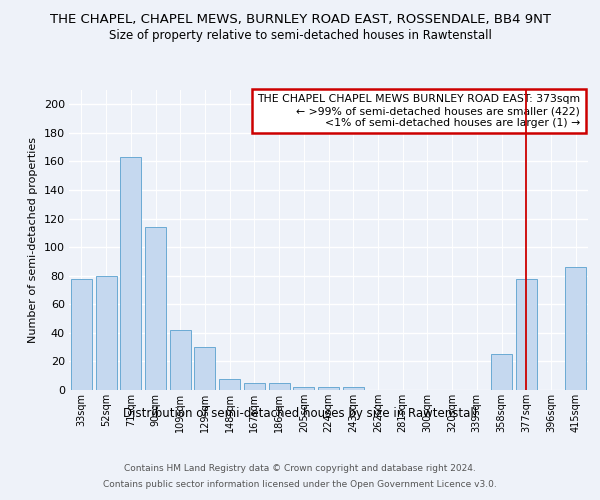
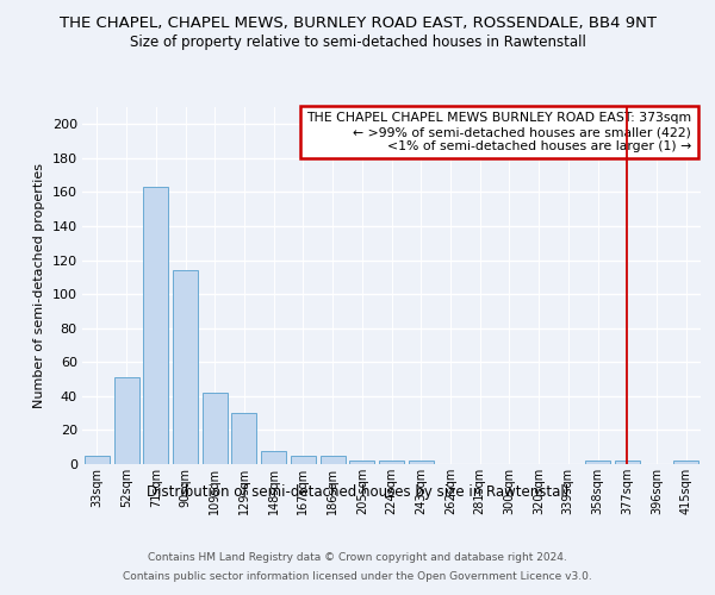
33sqm: 78 -> 5
52sqm: 80 -> 51
358sqm: 25 -> 2
377sqm: 78 -> 2
415sqm: 86 -> 2
